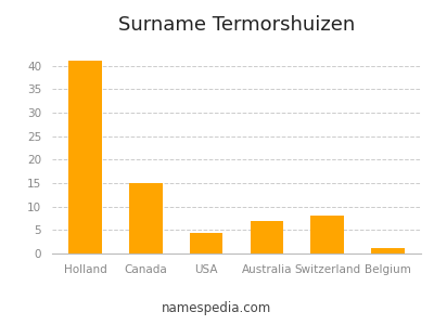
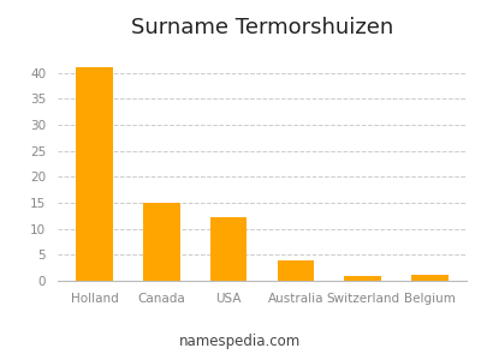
USA: 4.5 -> 12.3
Australia: 7.0 -> 4.0
Switzerland: 8.0 -> 1.0
